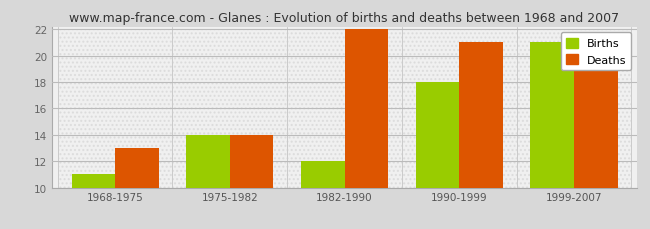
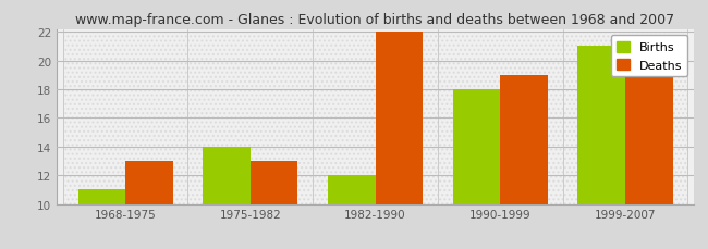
Deaths/1975-1982: 14 -> 13
Deaths/1990-1999: 21 -> 19
